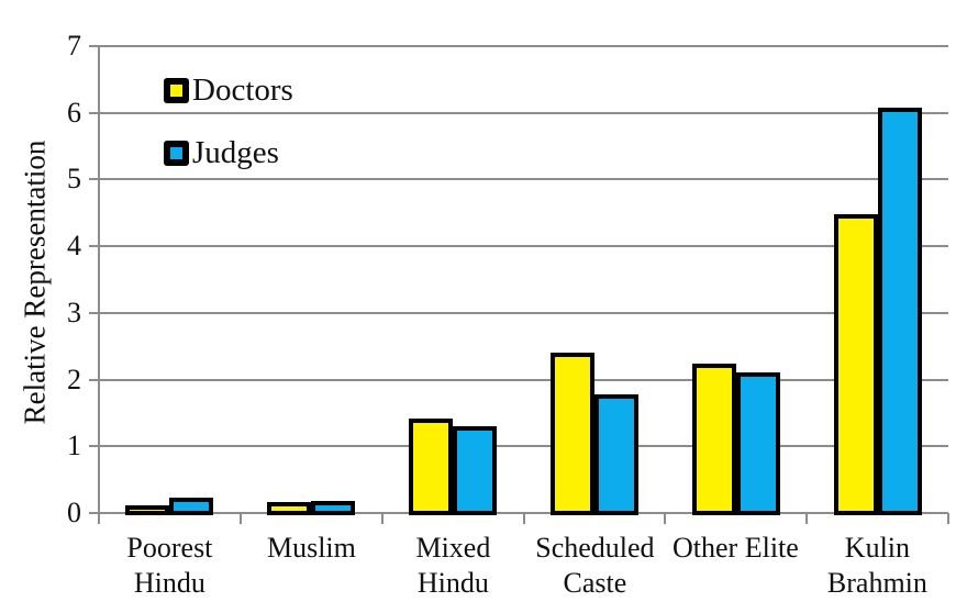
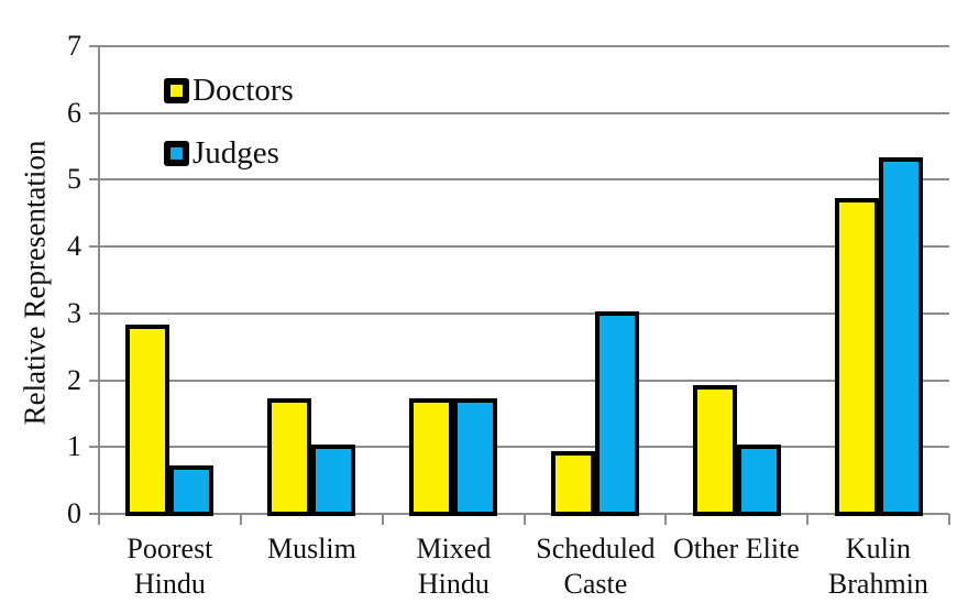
Doctors/Poorest Hindu: 0.1 -> 2.8
Judges/Poorest Hindu: 0.2 -> 0.7
Doctors/Muslim: 0.1 -> 1.7
Judges/Muslim: 0.1 -> 1.0
Doctors/Mixed Hindu: 1.4 -> 1.7
Judges/Mixed Hindu: 1.3 -> 1.7
Doctors/Scheduled Caste: 2.4 -> 0.9
Judges/Scheduled Caste: 1.8 -> 3.0
Doctors/Other Elite: 2.2 -> 1.9
Judges/Other Elite: 2.1 -> 1.0
Doctors/Kulin Brahmin: 4.5 -> 4.7
Judges/Kulin Brahmin: 6.0 -> 5.3
